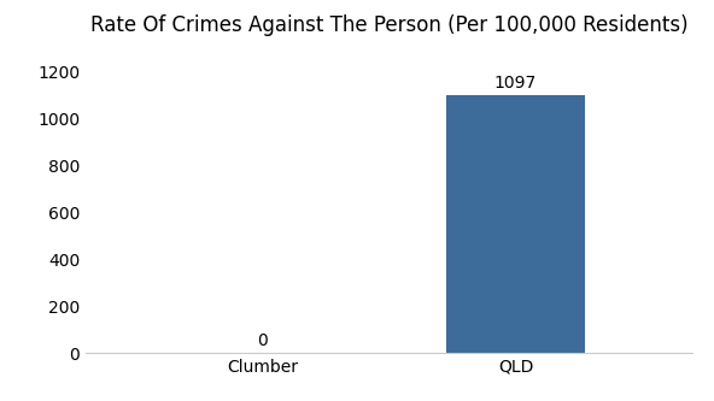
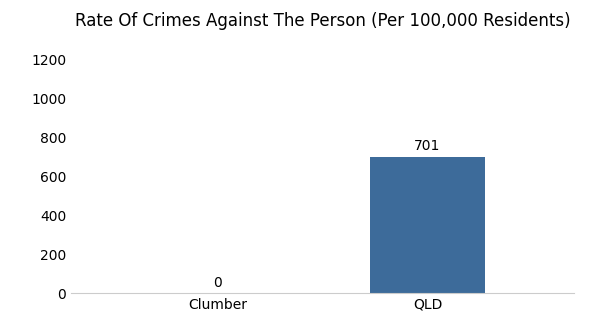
QLD: 1097 -> 701
